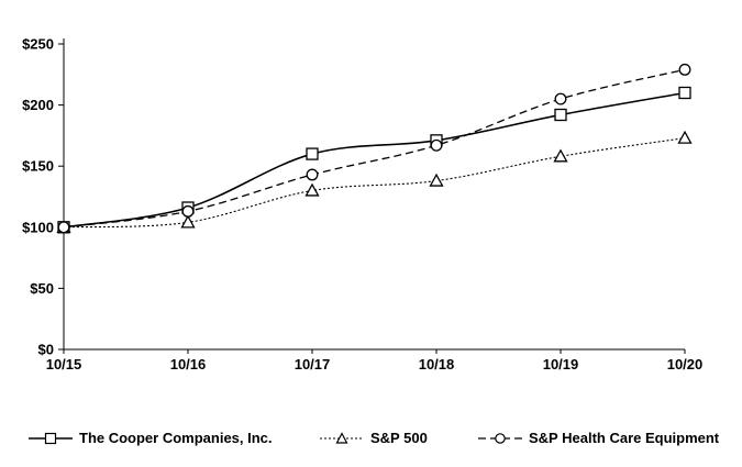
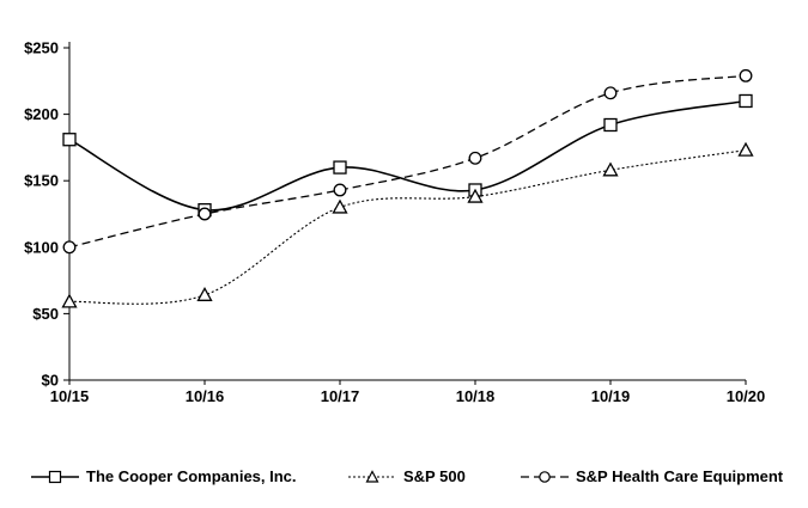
The Cooper Companies, Inc./10/15: $100 -> $181
S&P 500/10/15: $100 -> $59
The Cooper Companies, Inc./10/16: $116 -> $128
S&P 500/10/16: $104 -> $64
S&P Health Care Equipment/10/16: $113 -> $125
The Cooper Companies, Inc./10/18: $171 -> $143
S&P Health Care Equipment/10/19: $205 -> $216
